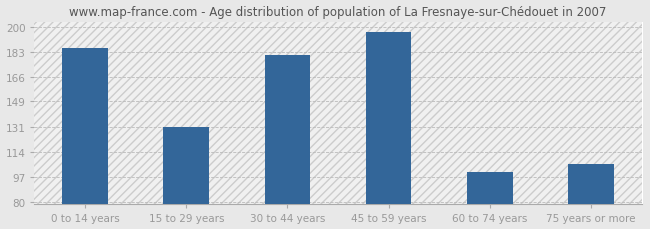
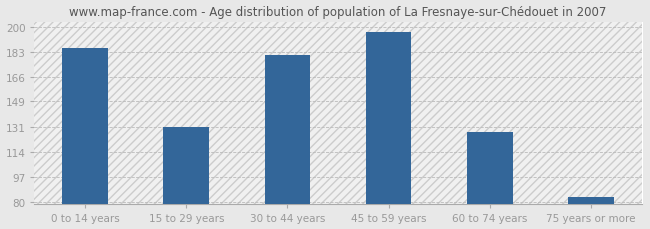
60 to 74 years: 100 -> 128
75 years or more: 106 -> 83
